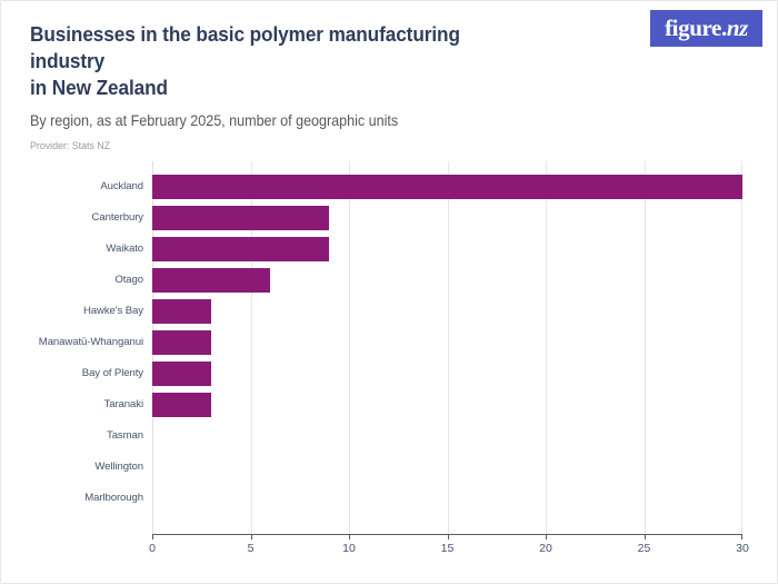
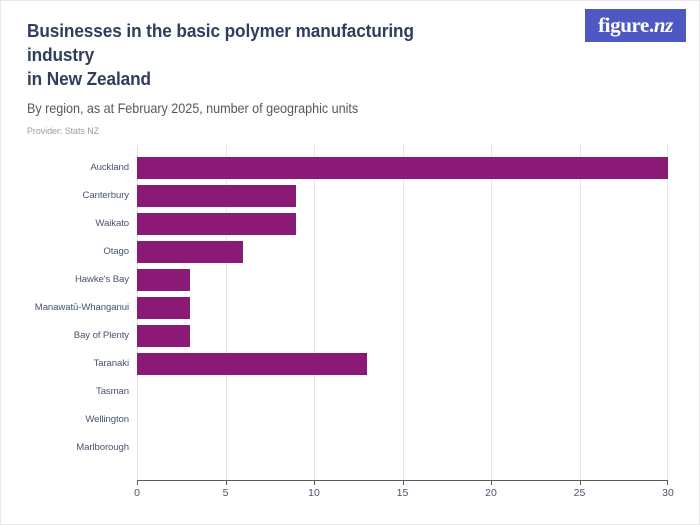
Taranaki: 3 -> 13
